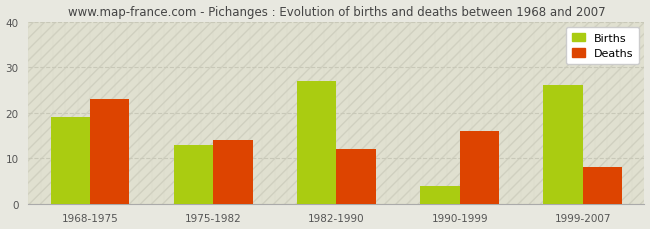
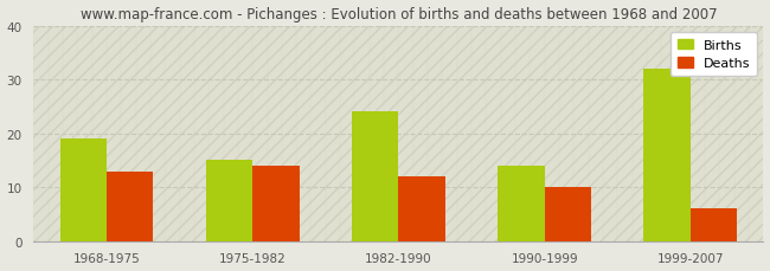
Deaths/1968-1975: 23 -> 13
Births/1975-1982: 13 -> 15
Births/1982-1990: 27 -> 24
Births/1990-1999: 4 -> 14
Deaths/1990-1999: 16 -> 10
Births/1999-2007: 26 -> 32
Deaths/1999-2007: 8 -> 6
